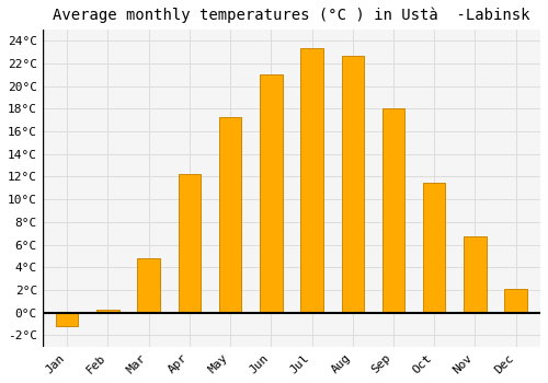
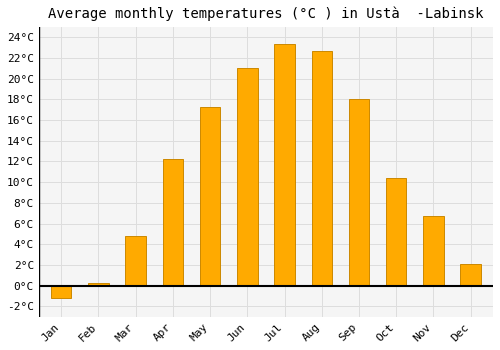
Oct: 11.5°C -> 10.4°C
